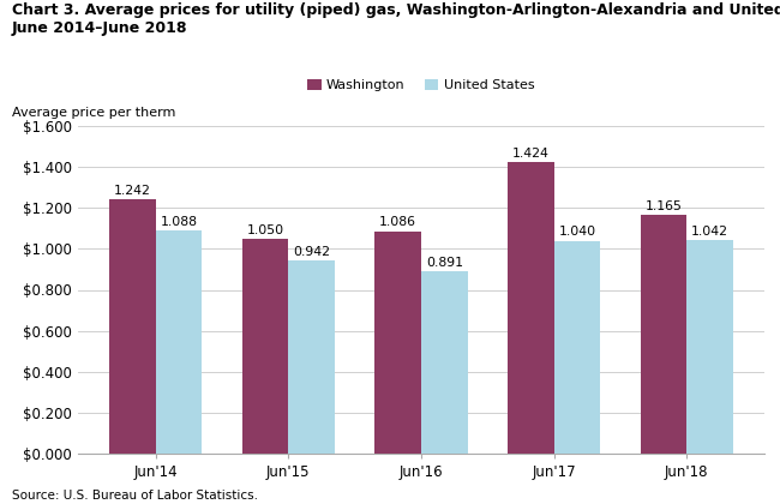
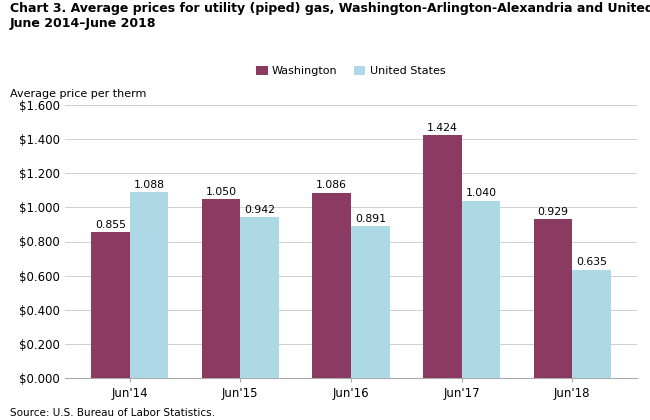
Washington/Jun'14: 1.242 -> 0.855
Washington/Jun'18: 1.165 -> 0.929
United States/Jun'18: 1.042 -> 0.635
